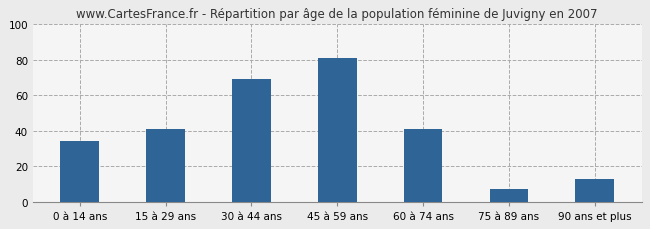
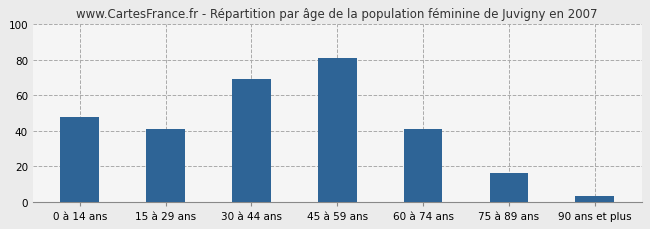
0 à 14 ans: 34 -> 48
75 à 89 ans: 7 -> 16
90 ans et plus: 13 -> 3
